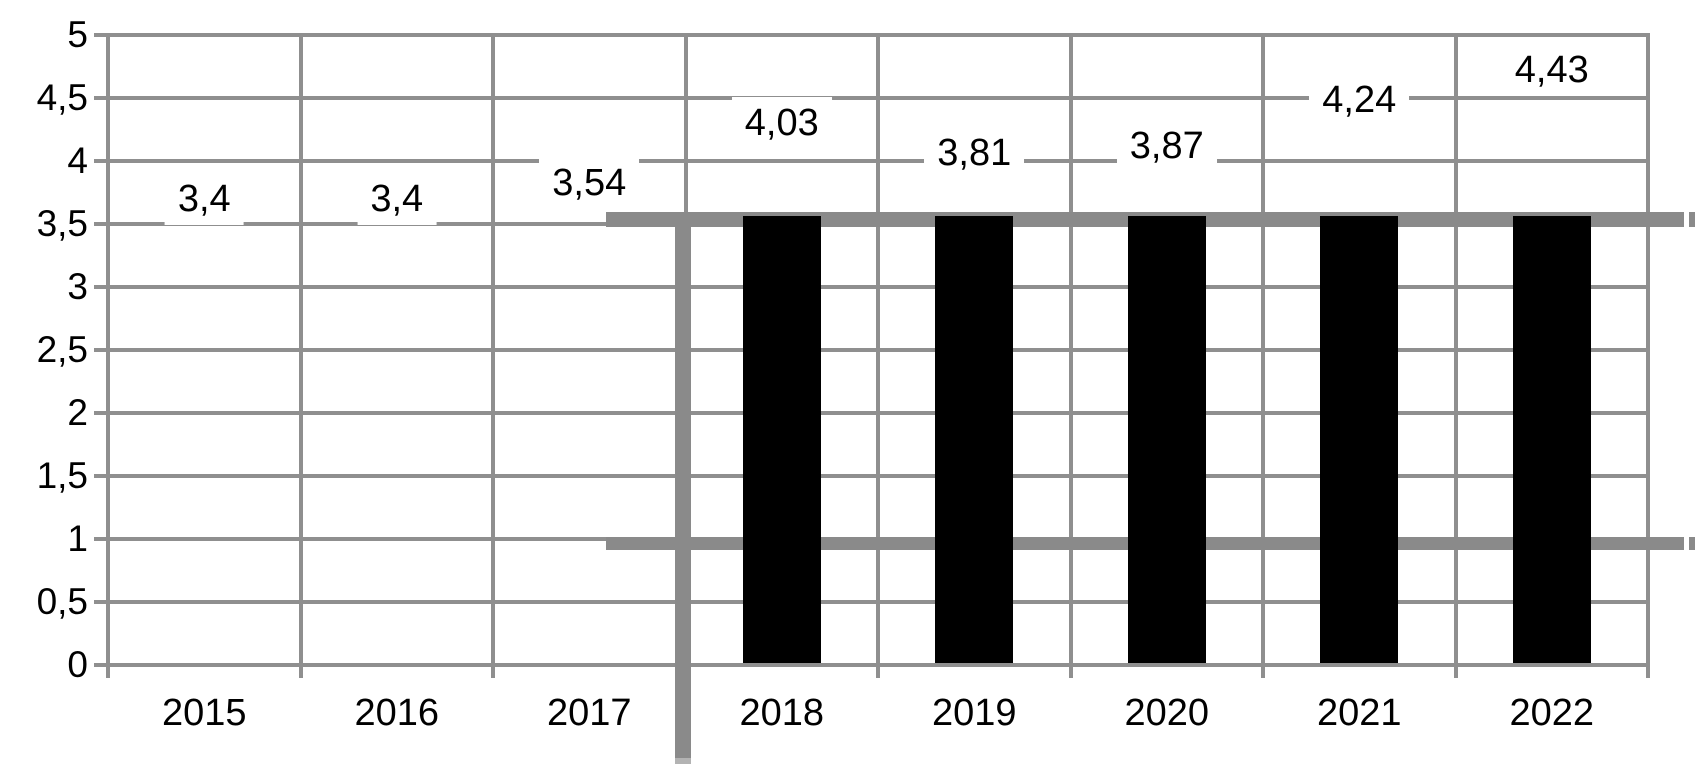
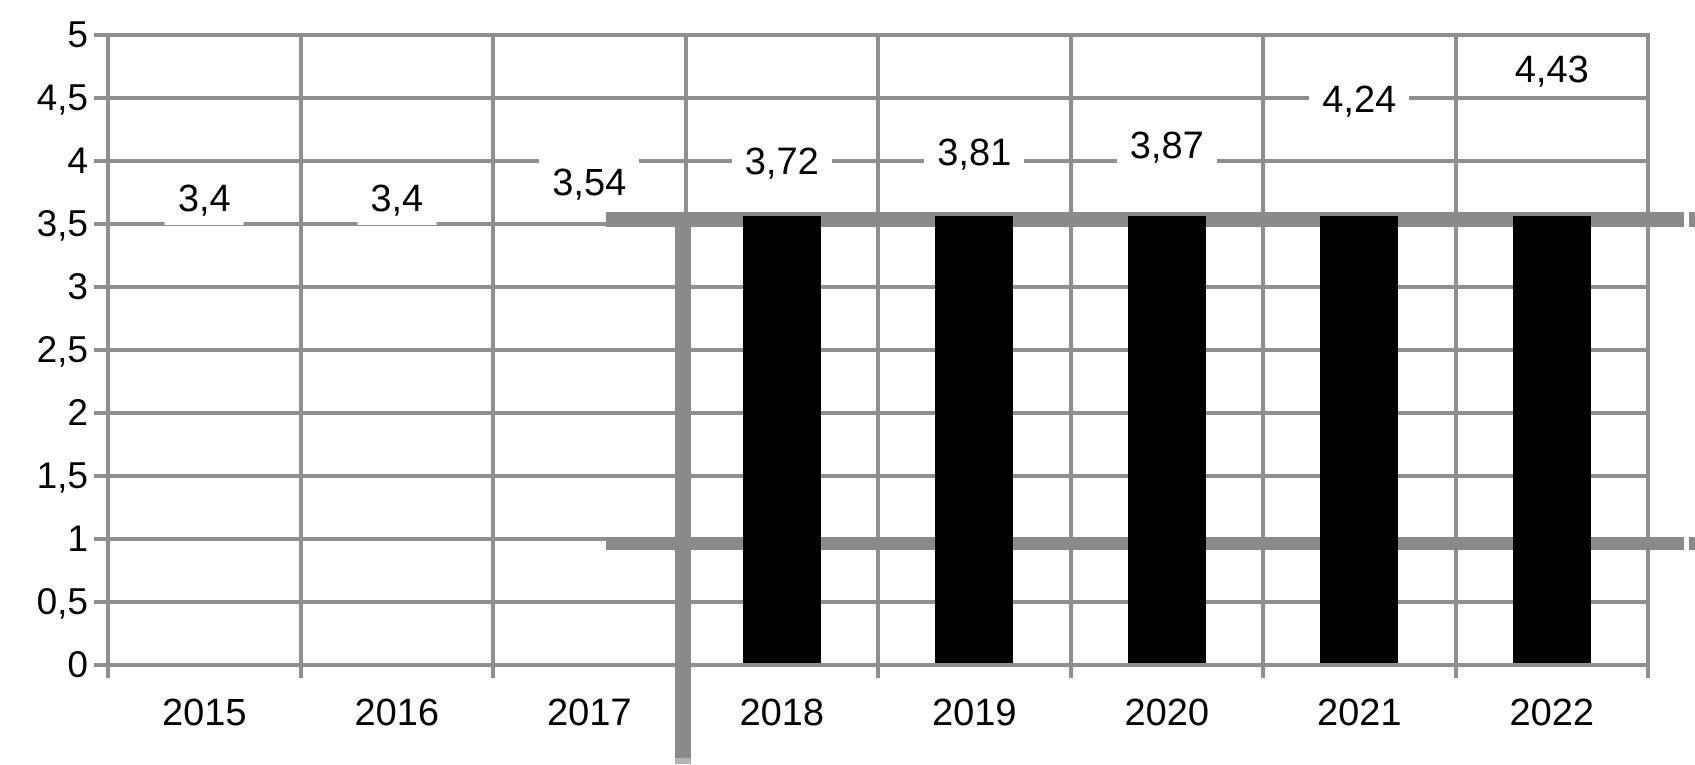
2018: 4,03 -> 3,72
